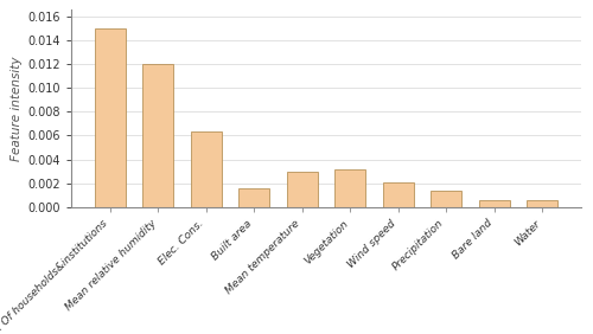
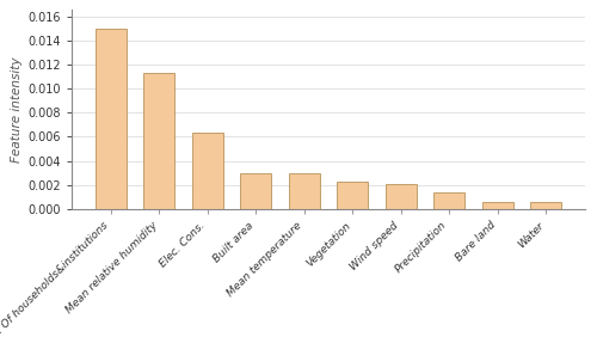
Mean relative humidity: 0.0120 -> 0.0112
Built area: 0.0016 -> 0.0030
Vegetation: 0.0032 -> 0.0023
